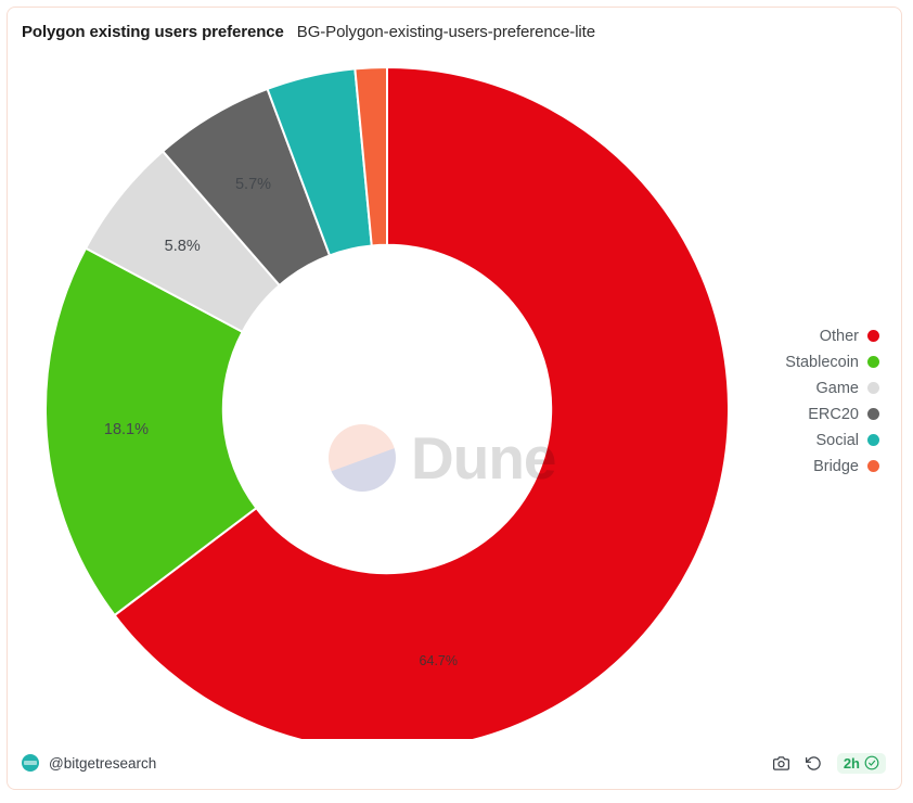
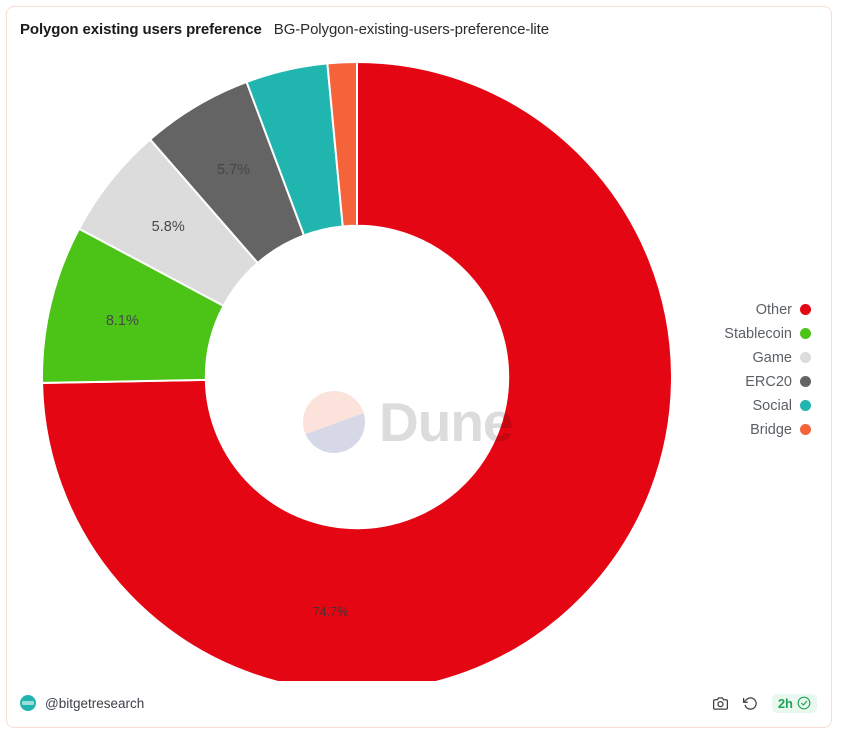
Other: 64.7% -> 74.7%
Stablecoin: 18.1% -> 8.1%
